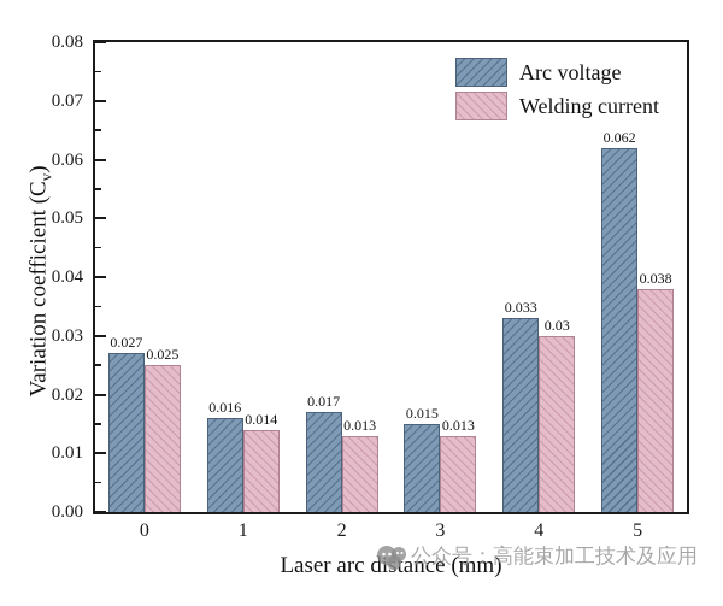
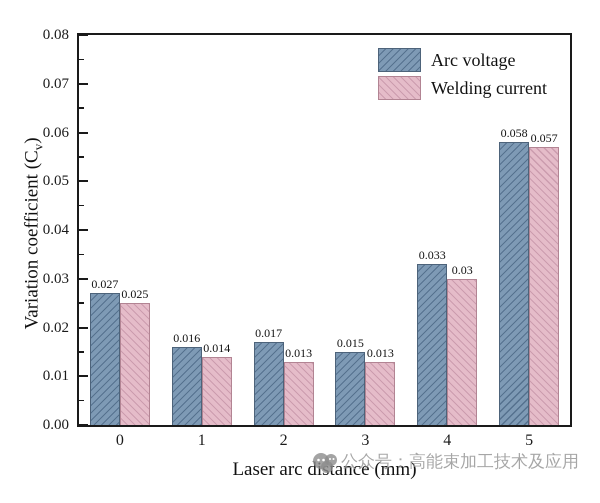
Arc voltage/5: 0.062 -> 0.058
Welding current/5: 0.038 -> 0.057
